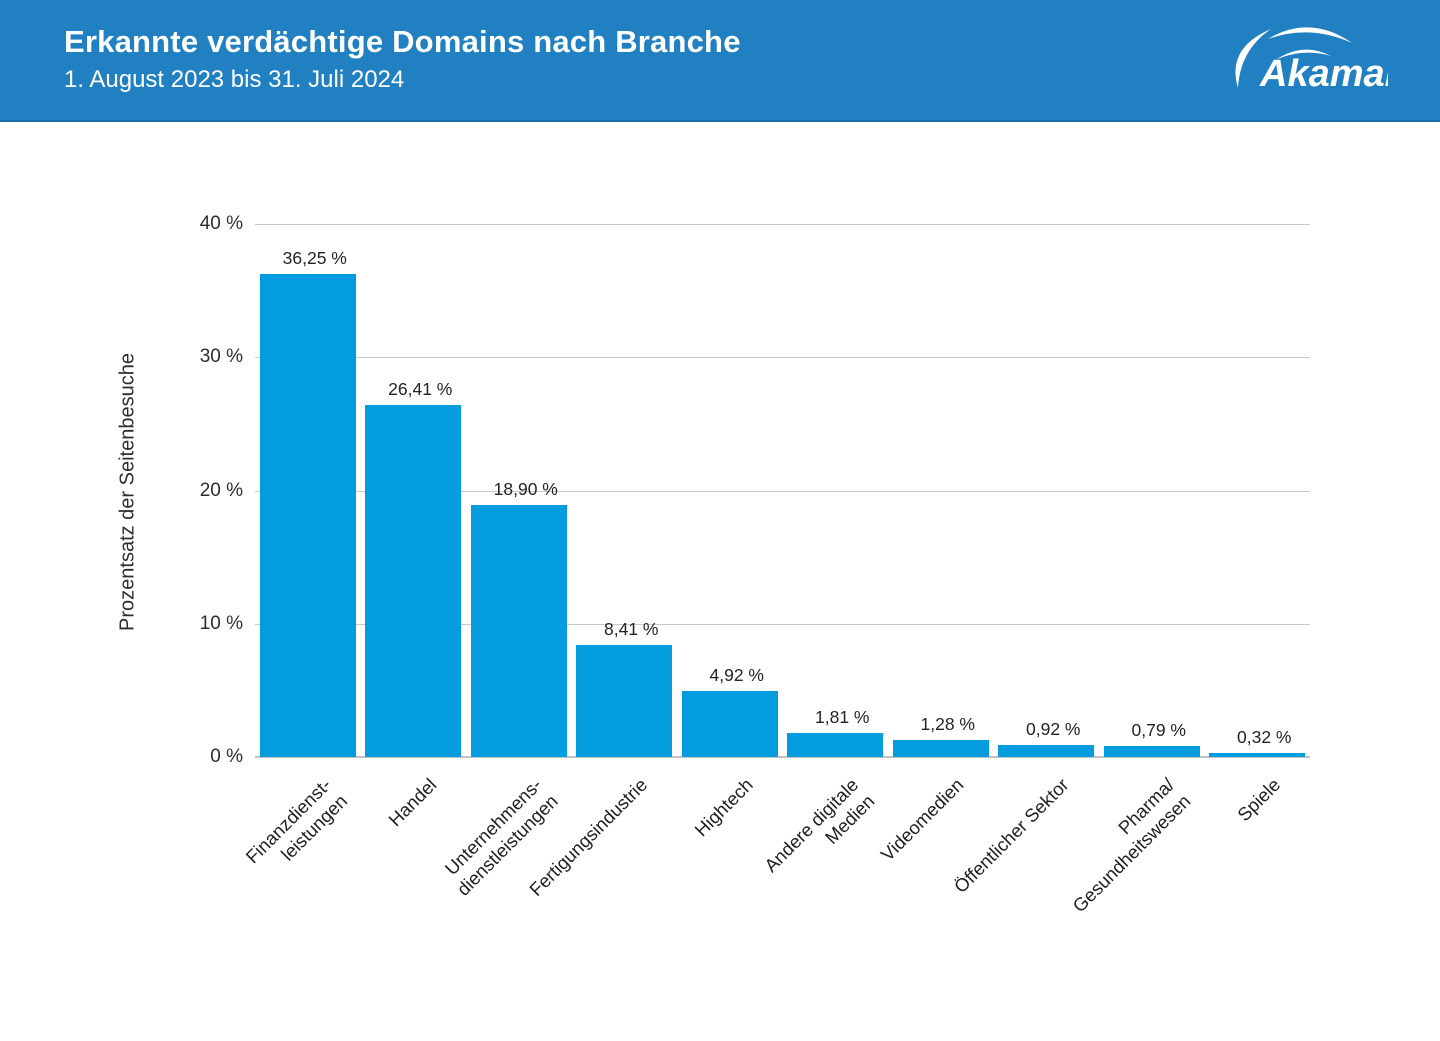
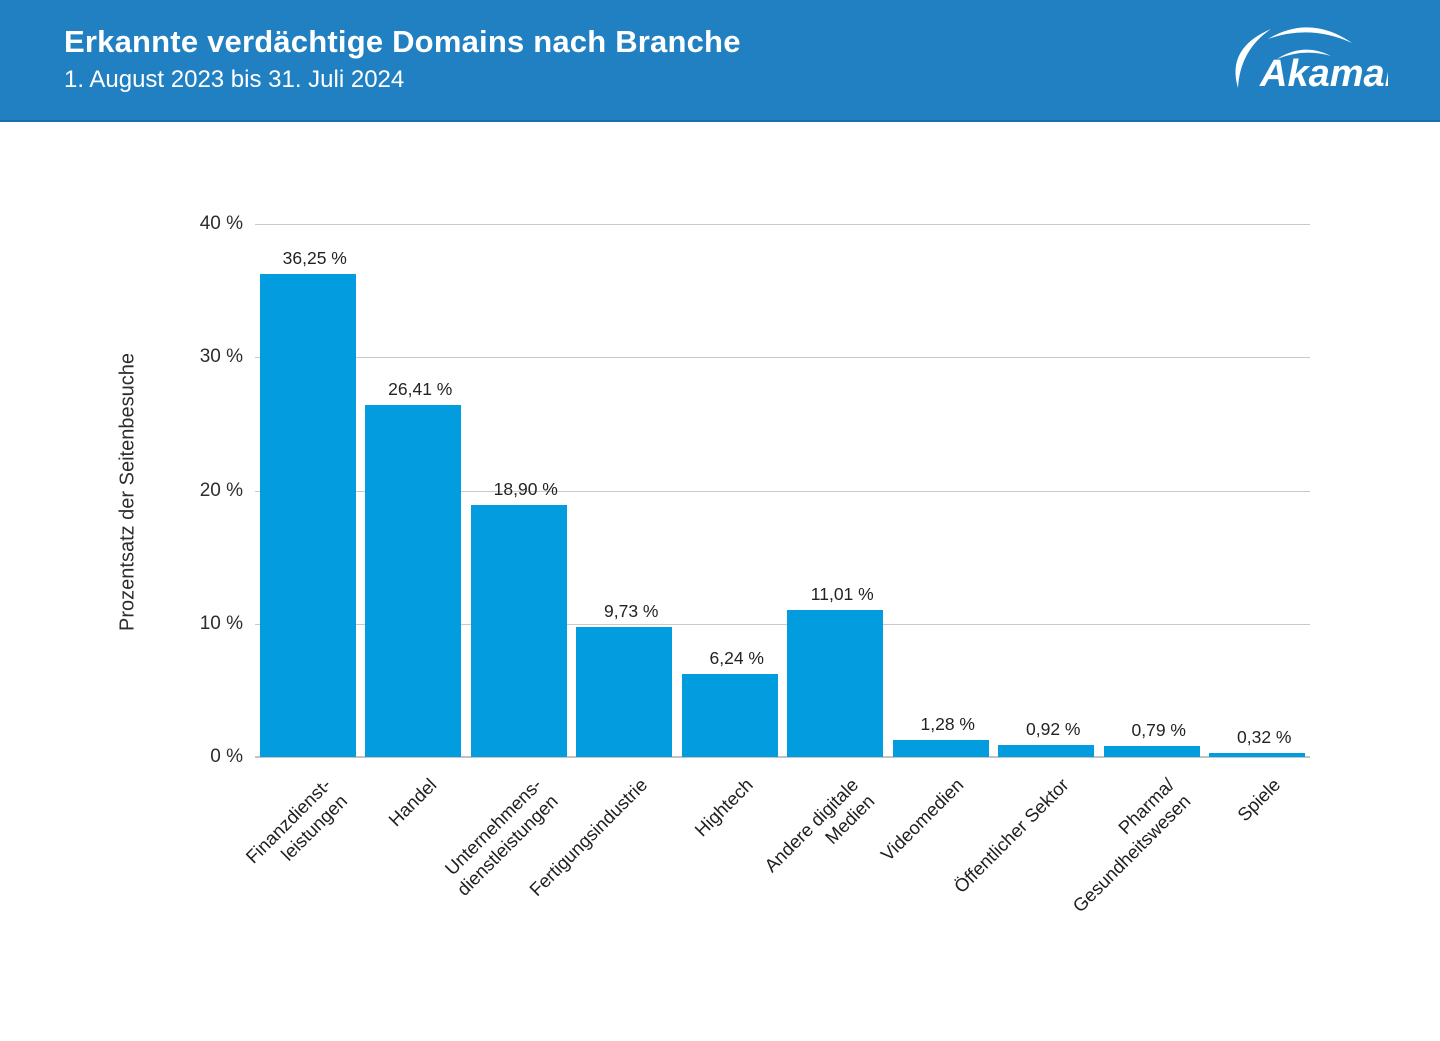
Fertigungsindustrie: 8,41 -> 9,73
Hightech: 4,92 -> 6,24
Andere digitale Medien: 1,81 -> 11,01
